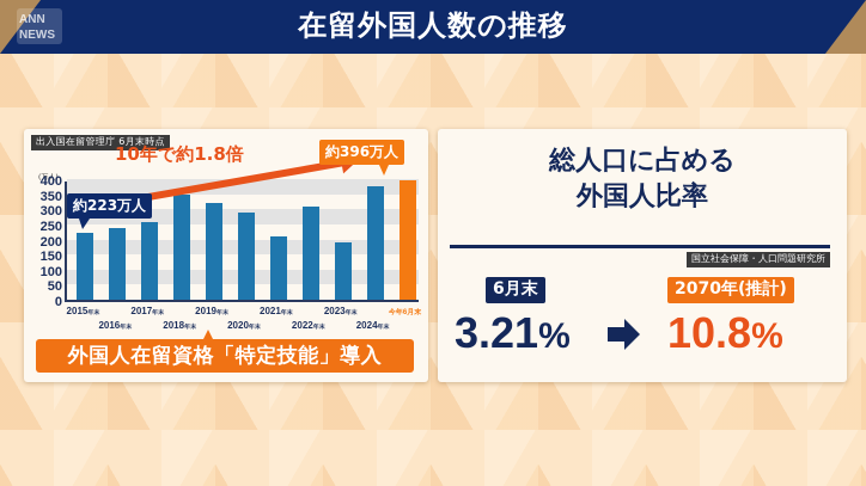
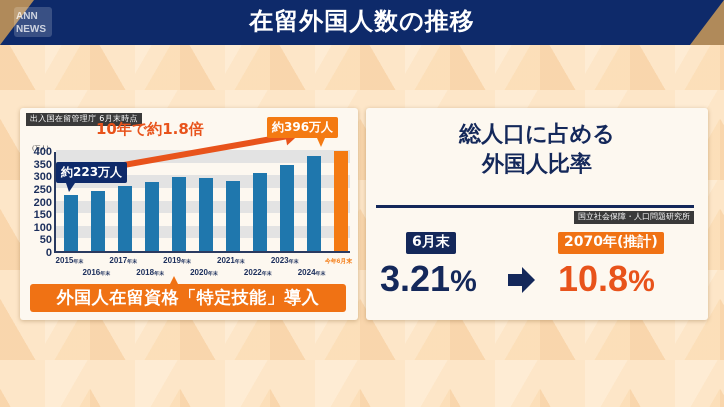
2018年末: 350 -> 270
2019年末: 320 -> 290
2021年末: 210 -> 280
2023年末: 190 -> 340
